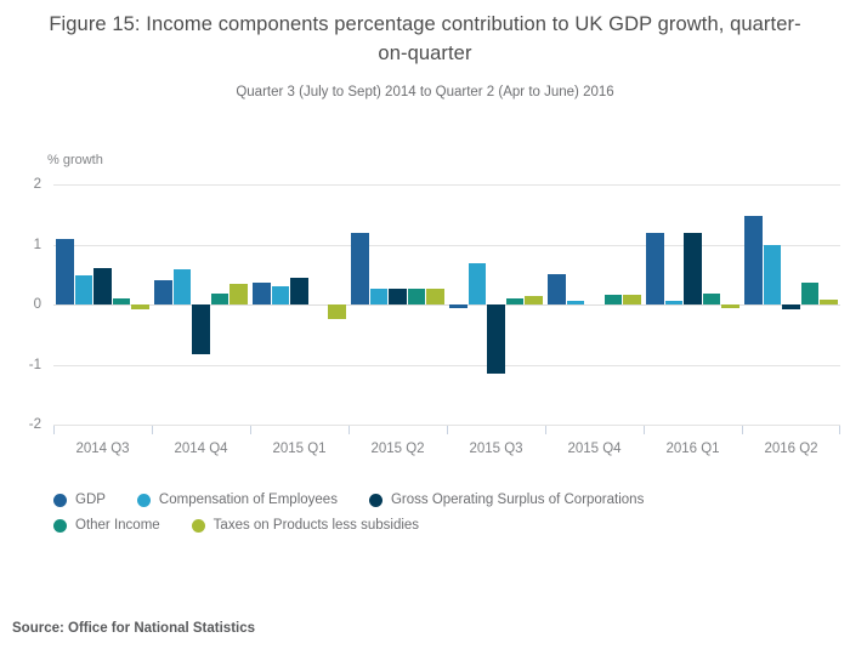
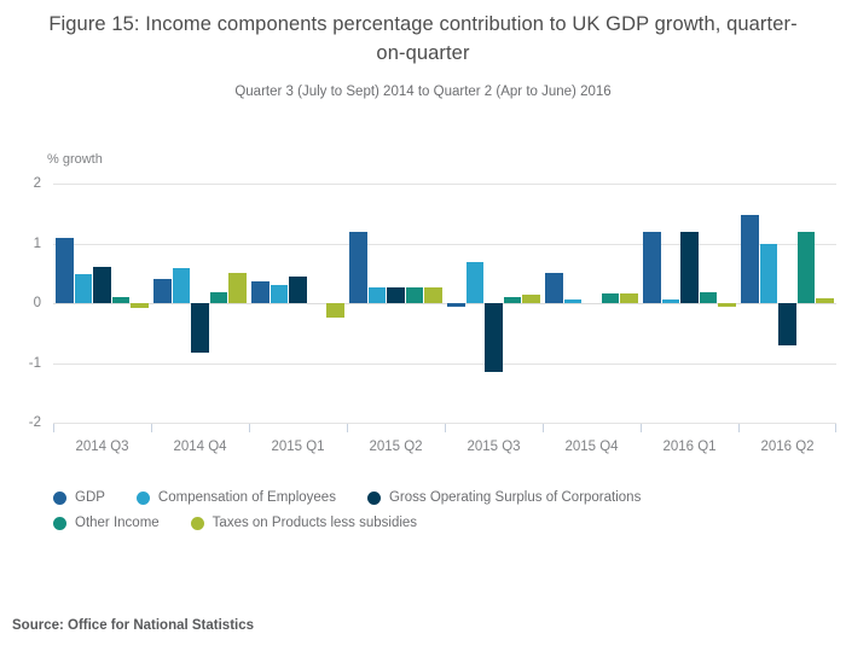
Taxes on Products less subsidies/2014 Q4: 0.3 -> 0.5
Gross Operating Surplus of Corporations/2016 Q2: -0.1 -> -0.7
Other Income/2016 Q2: 0.4 -> 1.2
